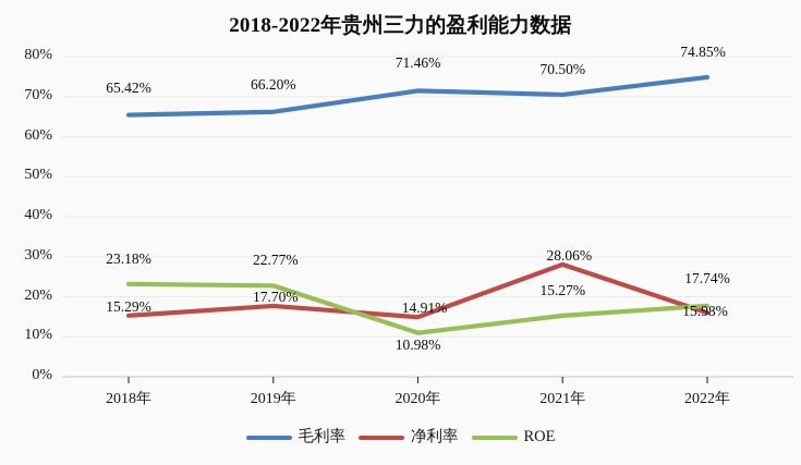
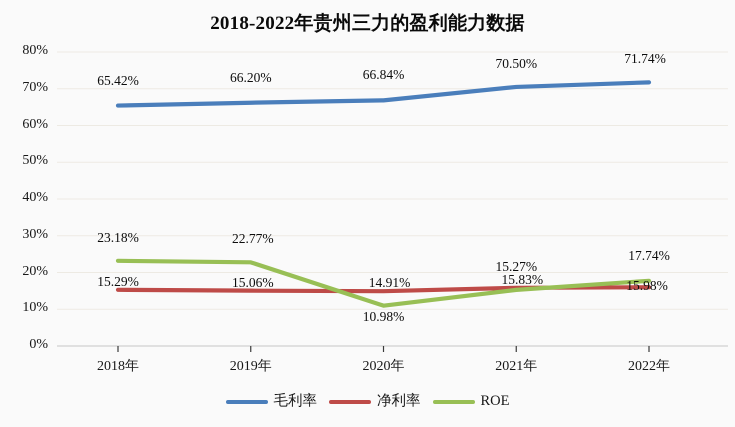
净利率/2019年: 17.70% -> 15.06%
毛利率/2020年: 71.46% -> 66.84%
净利率/2021年: 28.06% -> 15.83%
毛利率/2022年: 74.85% -> 71.74%
